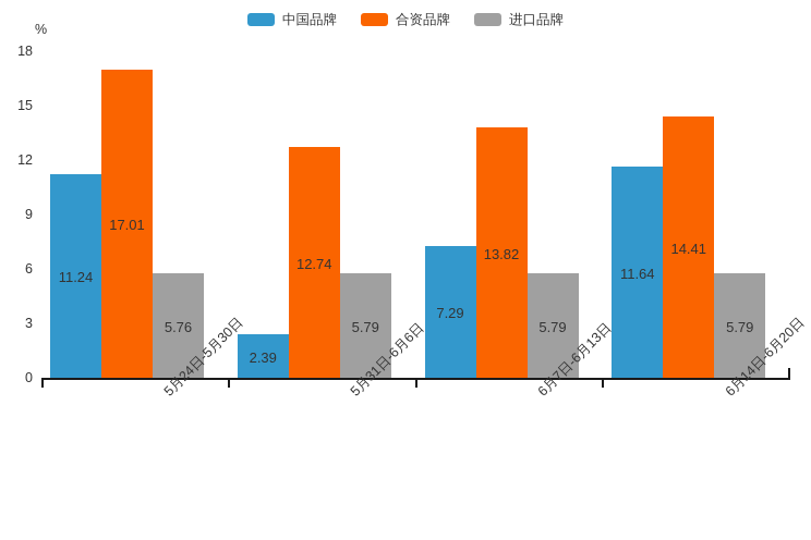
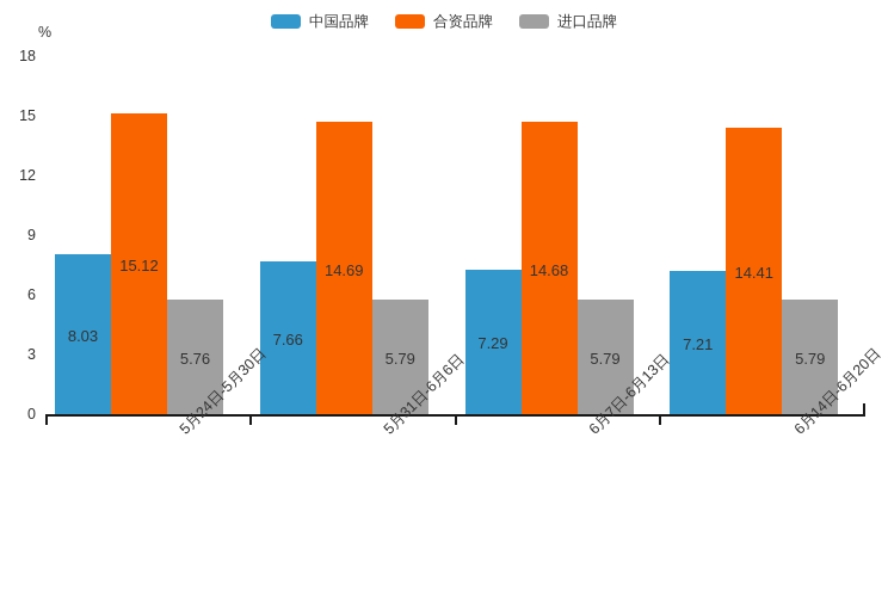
中国品牌/5月24日-5月30日: 11.24 -> 8.03
合资品牌/5月24日-5月30日: 17.01 -> 15.12
中国品牌/5月31日-6月6日: 2.39 -> 7.66
合资品牌/5月31日-6月6日: 12.74 -> 14.69
合资品牌/6月7日-6月13日: 13.82 -> 14.68
中国品牌/6月14日-6月20日: 11.64 -> 7.21
